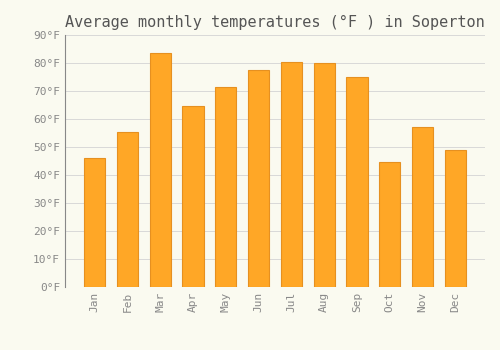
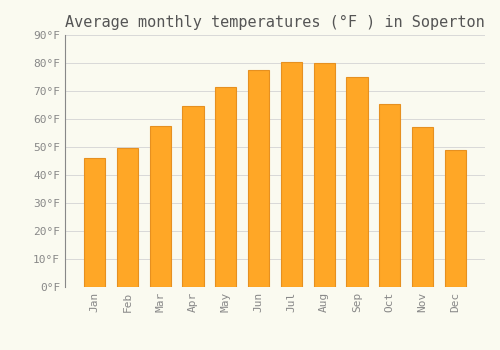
Feb: 55.5°F -> 49.5°F
Mar: 83.5°F -> 57.5°F
Oct: 44.5°F -> 65.5°F
